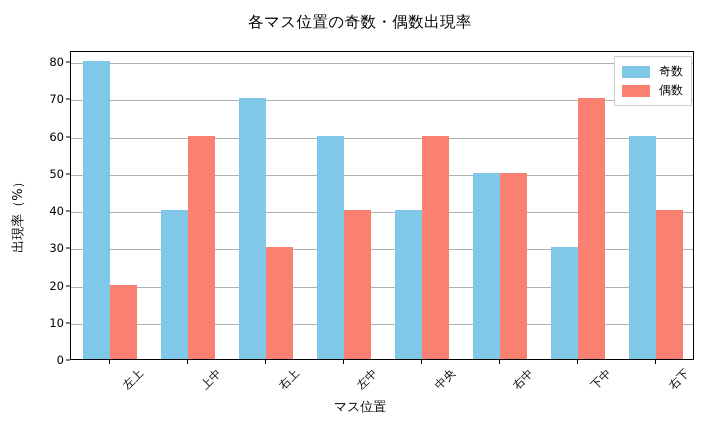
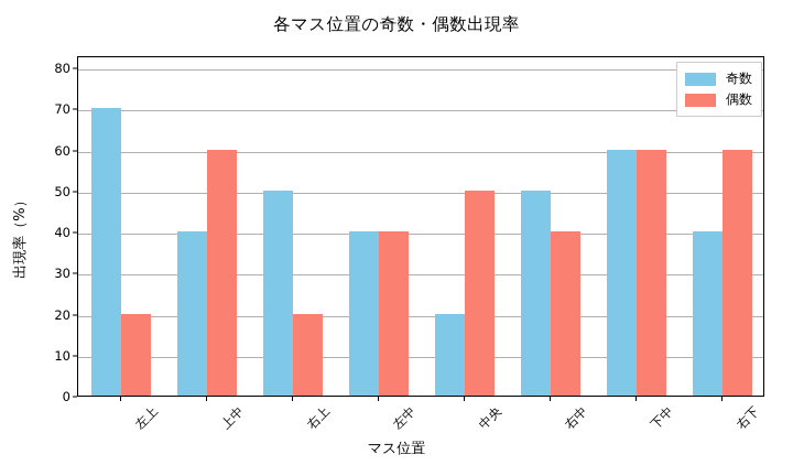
奇数/左上: 80 -> 70
奇数/右上: 70 -> 50
偶数/右上: 30 -> 20
奇数/左中: 60 -> 40
奇数/中央: 40 -> 20
偶数/中央: 60 -> 50
偶数/右中: 50 -> 40
奇数/下中: 30 -> 60
偶数/下中: 70 -> 60
奇数/右下: 60 -> 40
偶数/右下: 40 -> 60
